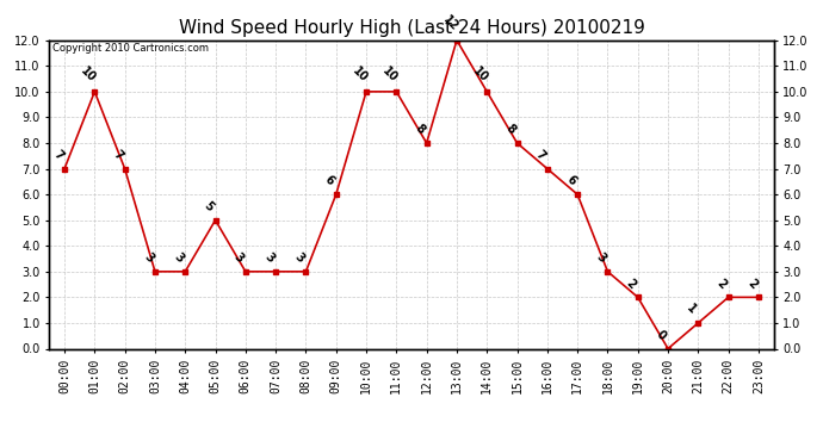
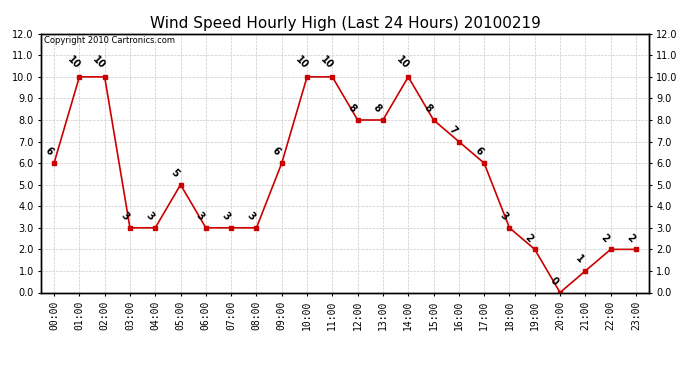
00:00: 7 -> 6
02:00: 7 -> 10
13:00: 12 -> 8
